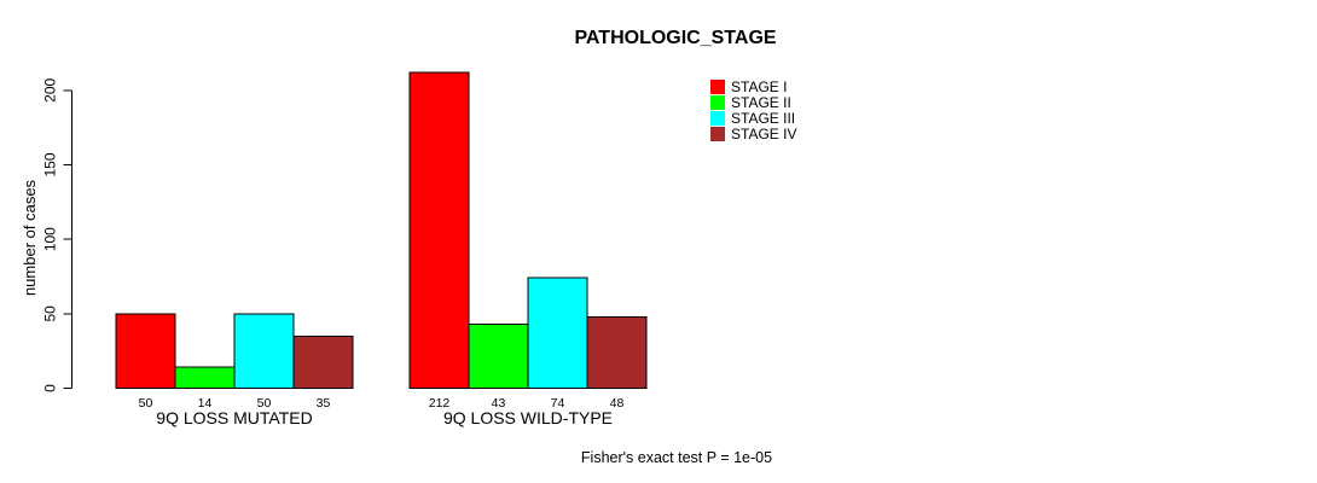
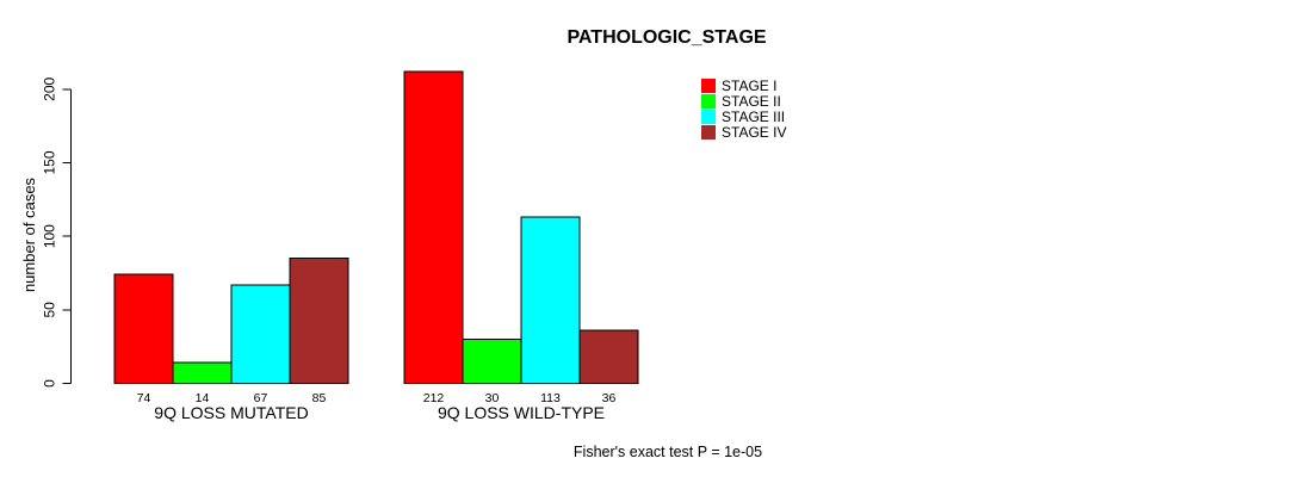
STAGE I/9Q LOSS MUTATED: 50 -> 74
STAGE III/9Q LOSS MUTATED: 50 -> 67
STAGE IV/9Q LOSS MUTATED: 35 -> 85
STAGE II/9Q LOSS WILD-TYPE: 43 -> 30
STAGE III/9Q LOSS WILD-TYPE: 74 -> 113
STAGE IV/9Q LOSS WILD-TYPE: 48 -> 36
